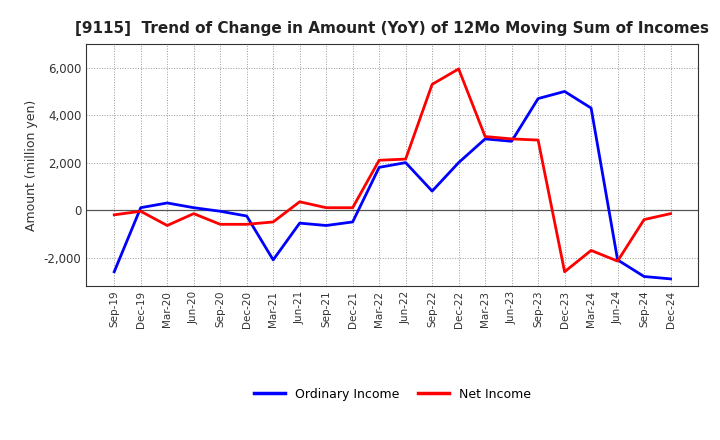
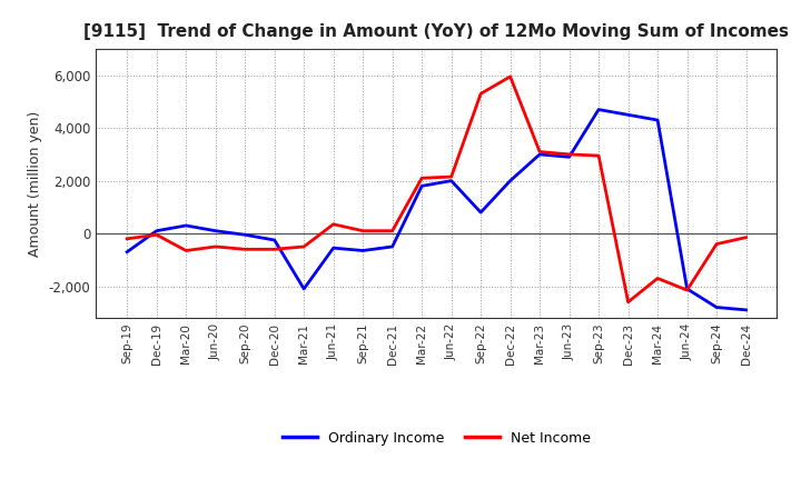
Ordinary Income/Sep-19: -2,600 -> -700
Net Income/Jun-20: -150 -> -500
Ordinary Income/Dec-23: 5,000 -> 4,500
